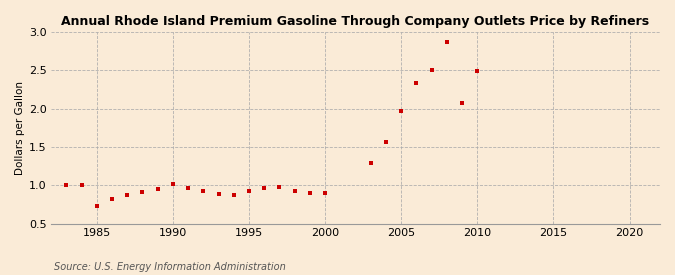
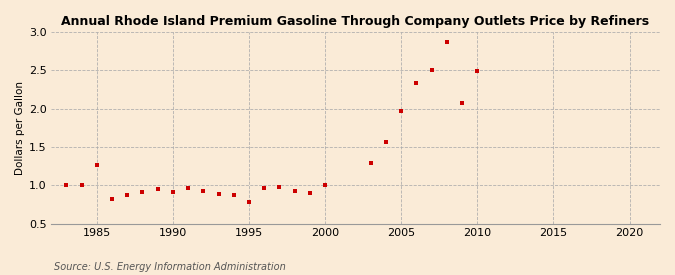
1985: 0.73 -> 1.26
1990: 1.02 -> 0.92
1995: 0.93 -> 0.78
2000: 0.90 -> 1.00
